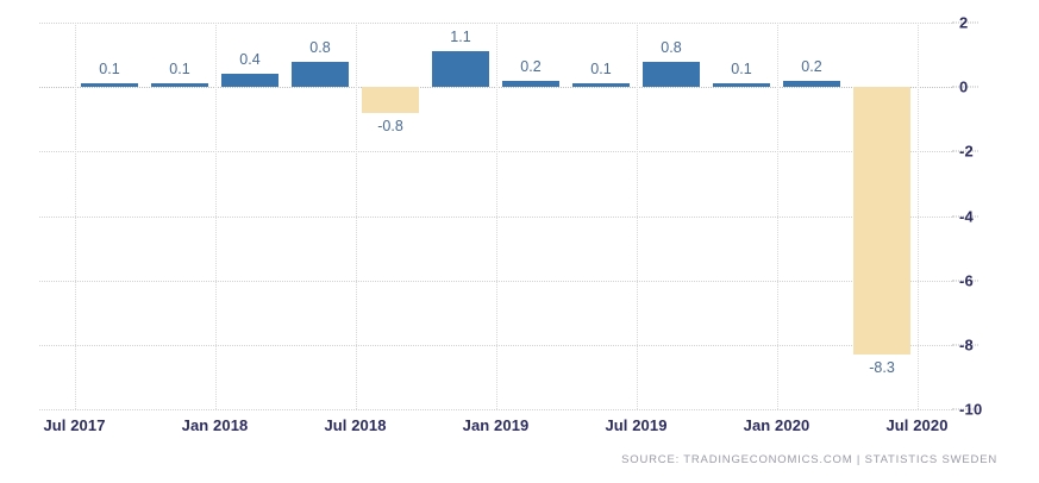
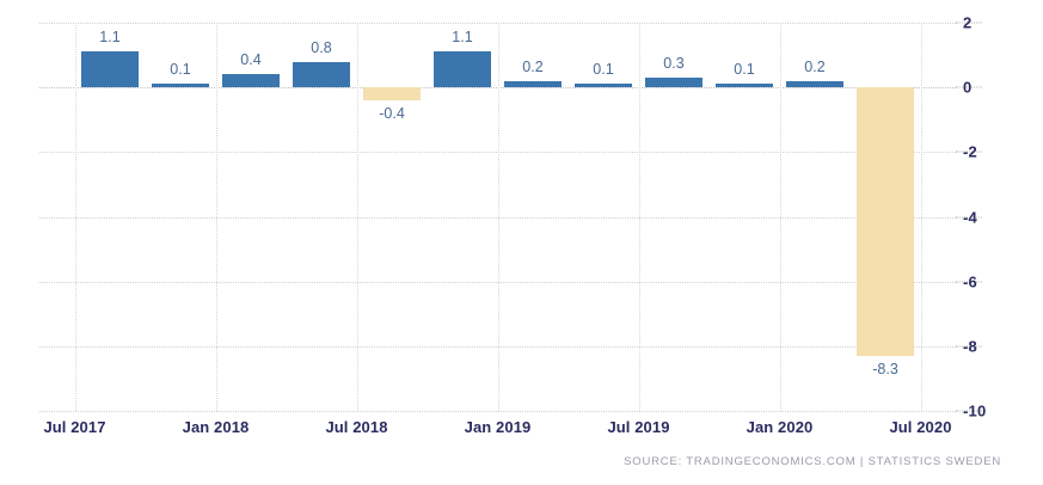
Jul 2017: 0.1 -> 1.1
Jul 2018: -0.8 -> -0.4
Jul 2019: 0.8 -> 0.3
